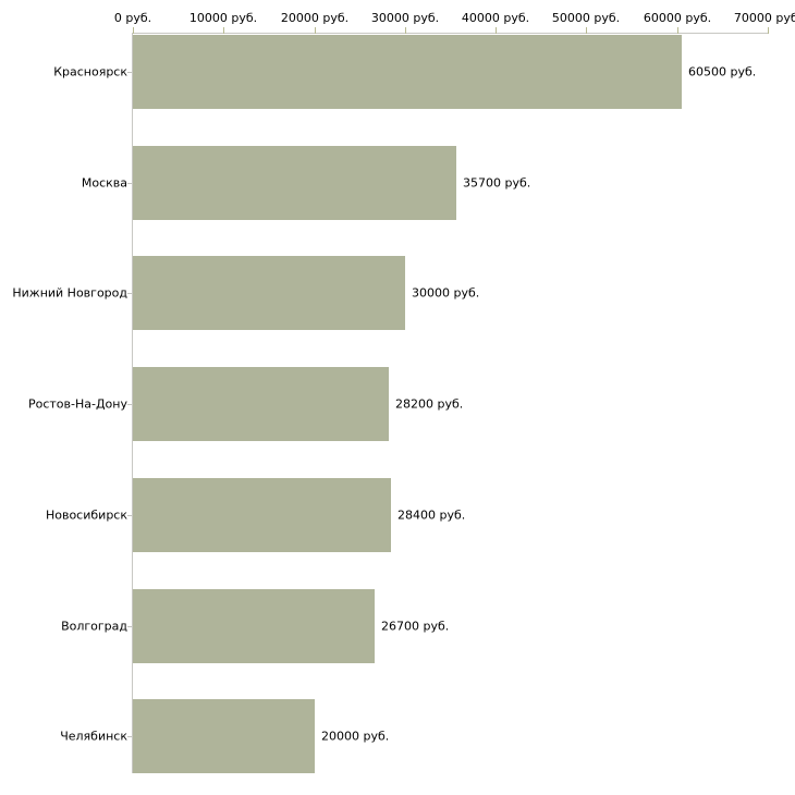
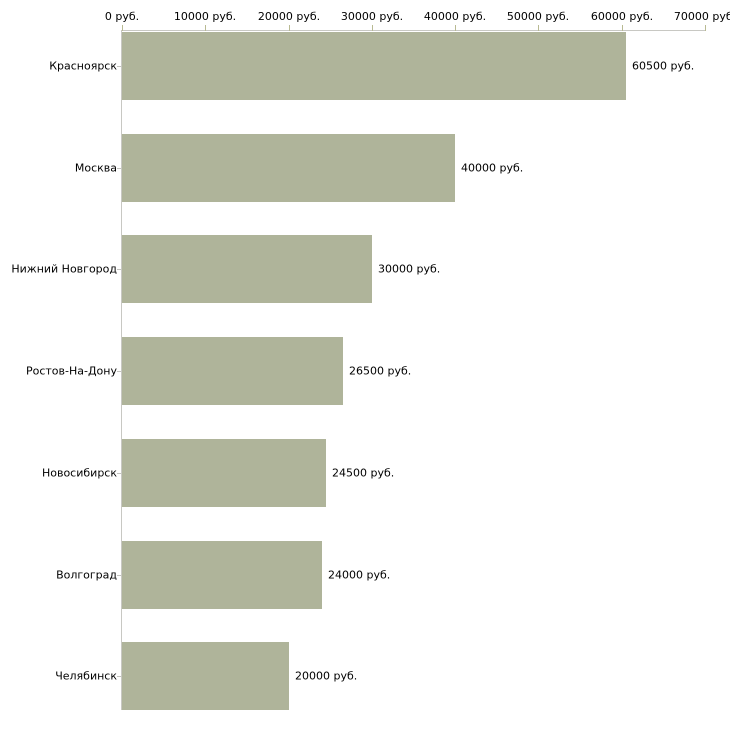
Москва: 35700 -> 40000
Ростов-На-Дону: 28200 -> 26500
Новосибирск: 28400 -> 24500
Волгоград: 26700 -> 24000
